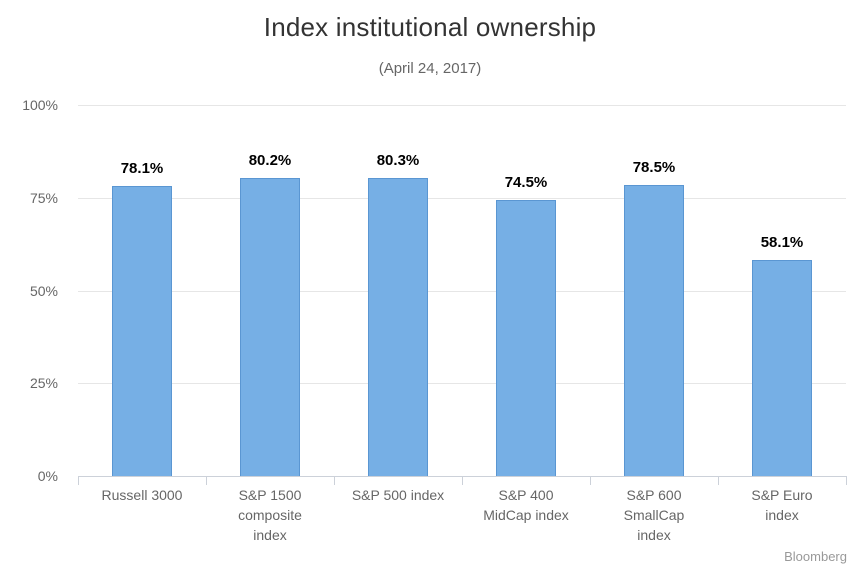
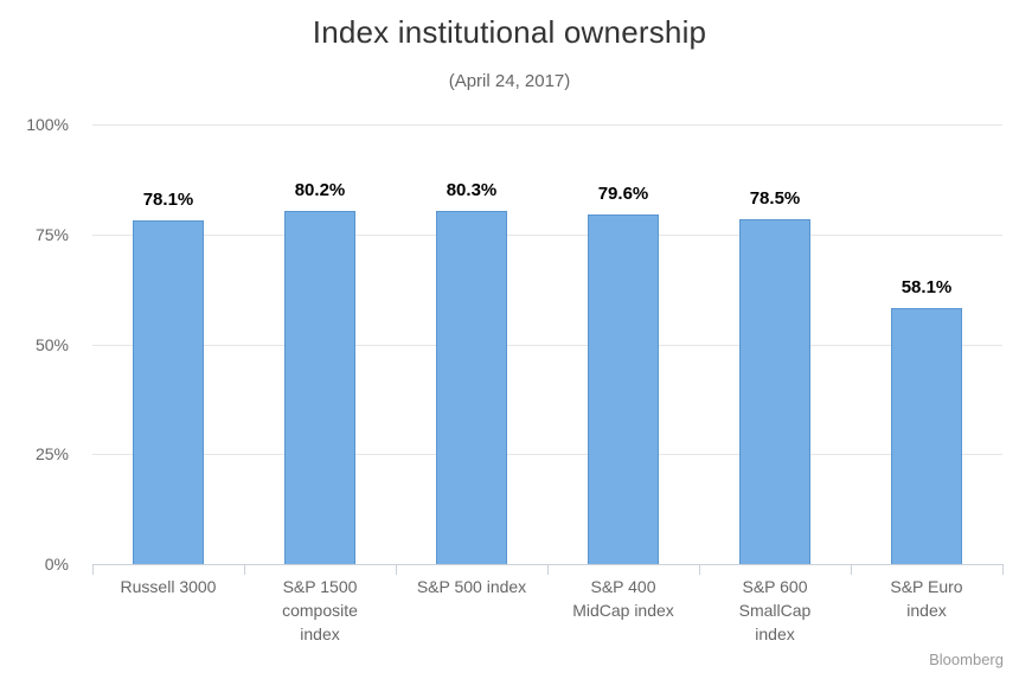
S&P 400 MidCap index: 74.5% -> 79.6%
